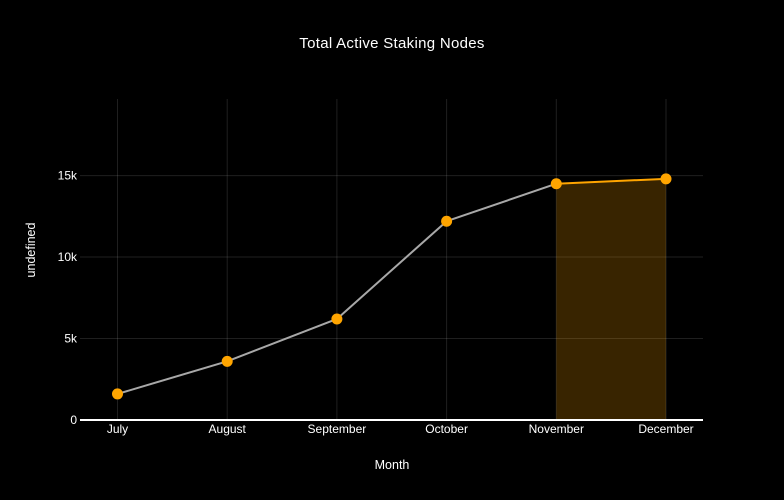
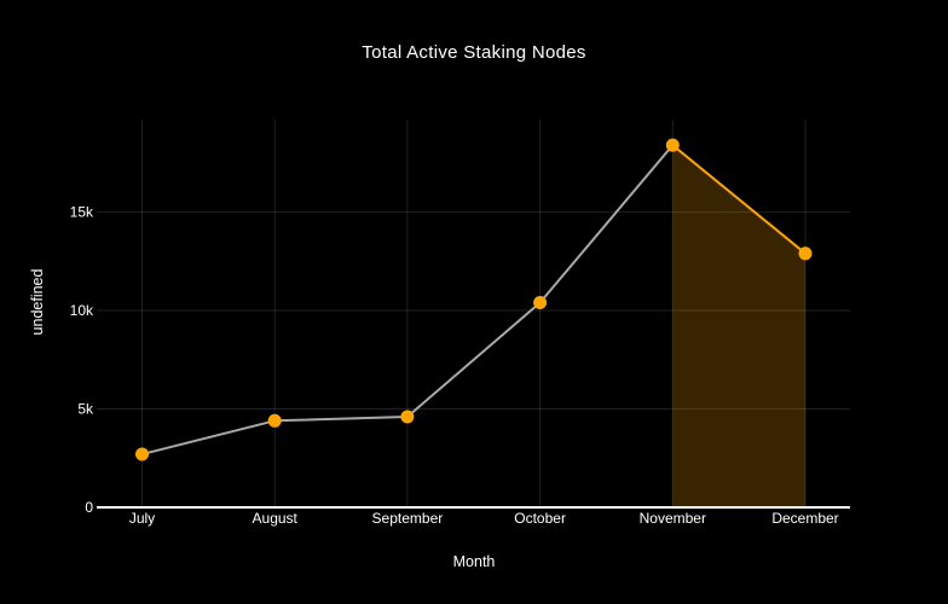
July: 1.6k -> 2.7k
August: 3.6k -> 4.4k
September: 6.2k -> 4.6k
October: 12.2k -> 10.4k
November: 14.5k -> 18.4k
December: 14.8k -> 12.9k
